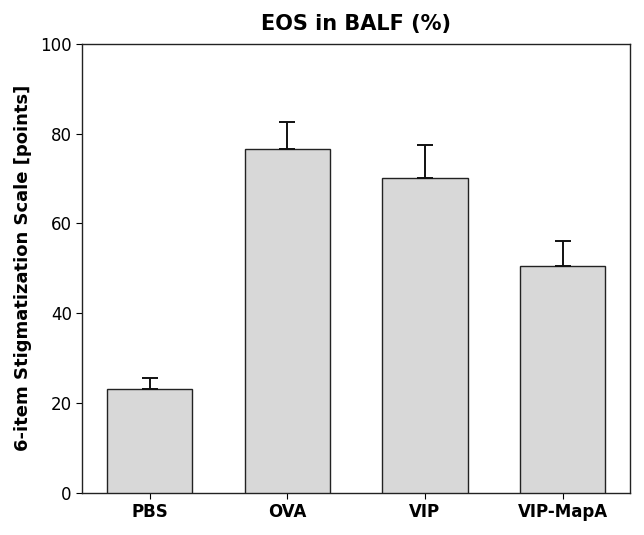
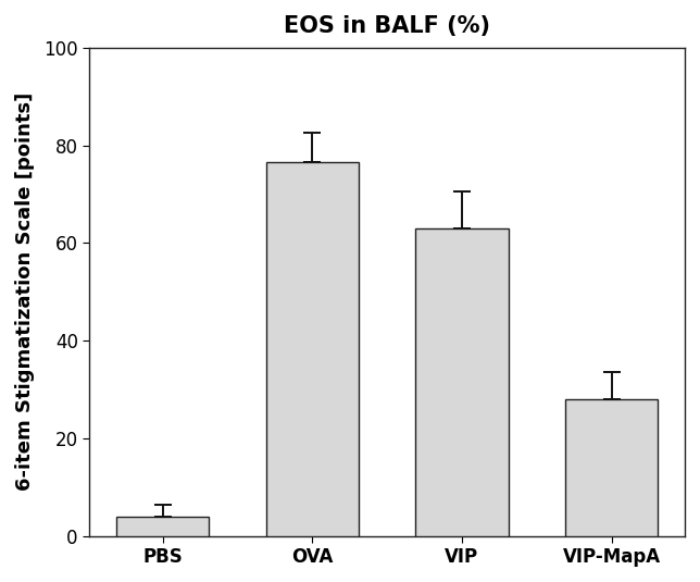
PBS: 23.0 -> 4.0
VIP: 70.0 -> 63.0
VIP-MapA: 50.5 -> 28.0
